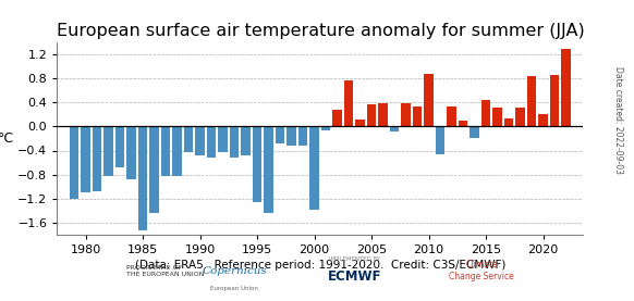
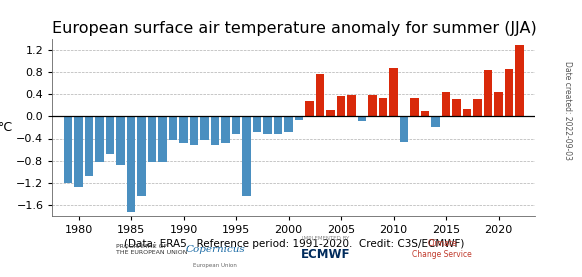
1980: -1.10 -> -1.28
1995: -1.26 -> -0.32
2000: -1.38 -> -0.28
2020: 0.20 -> 0.44
